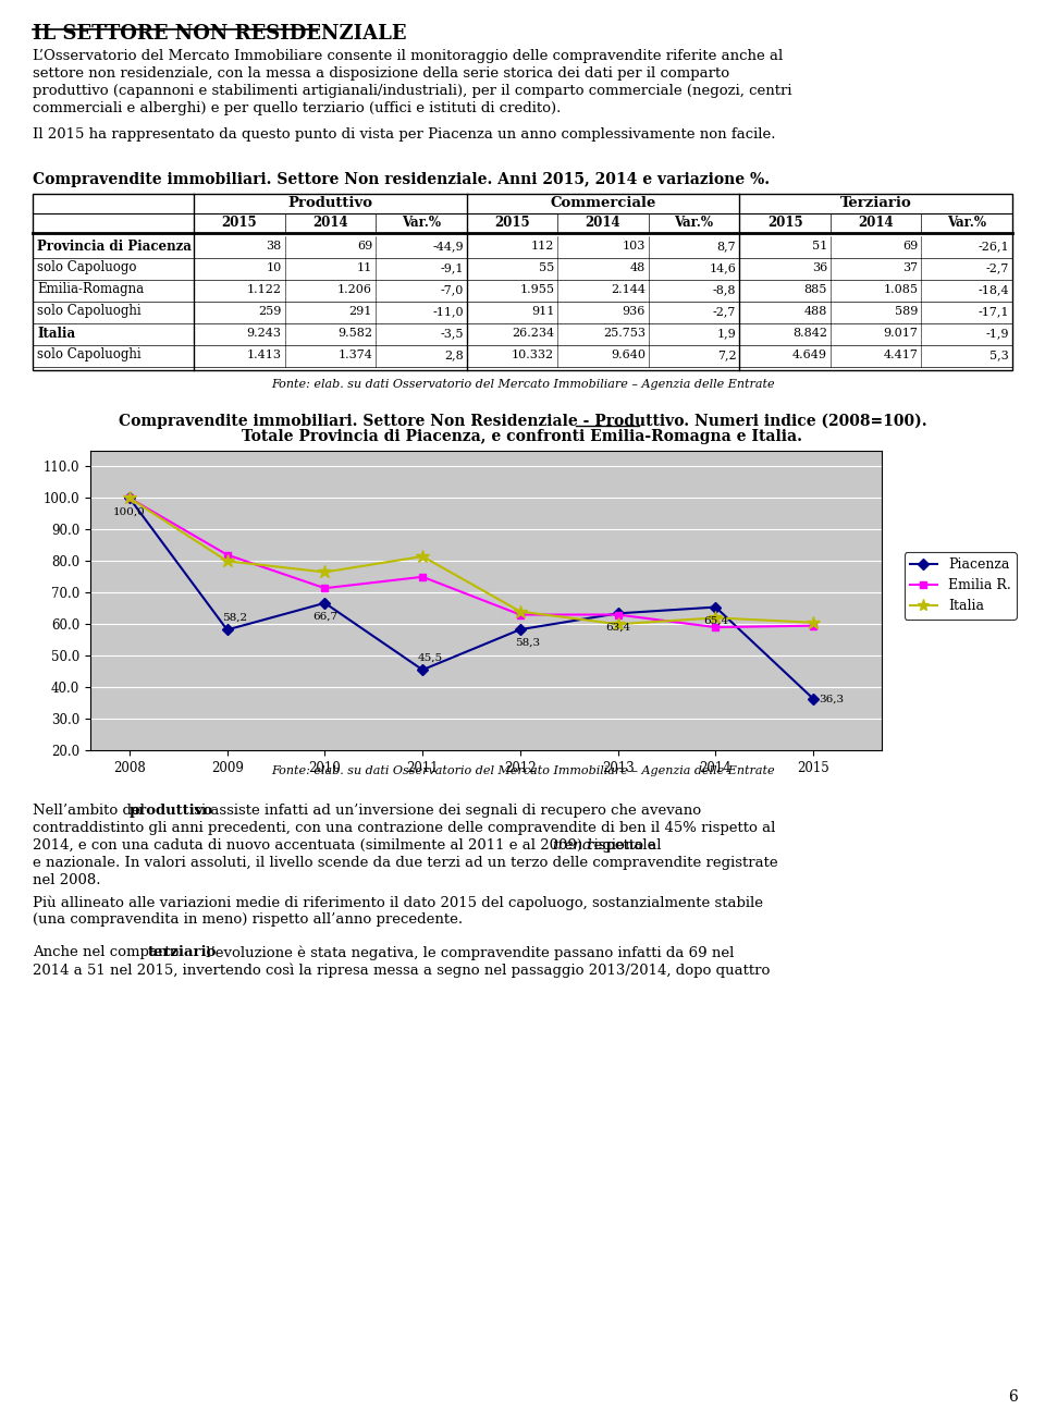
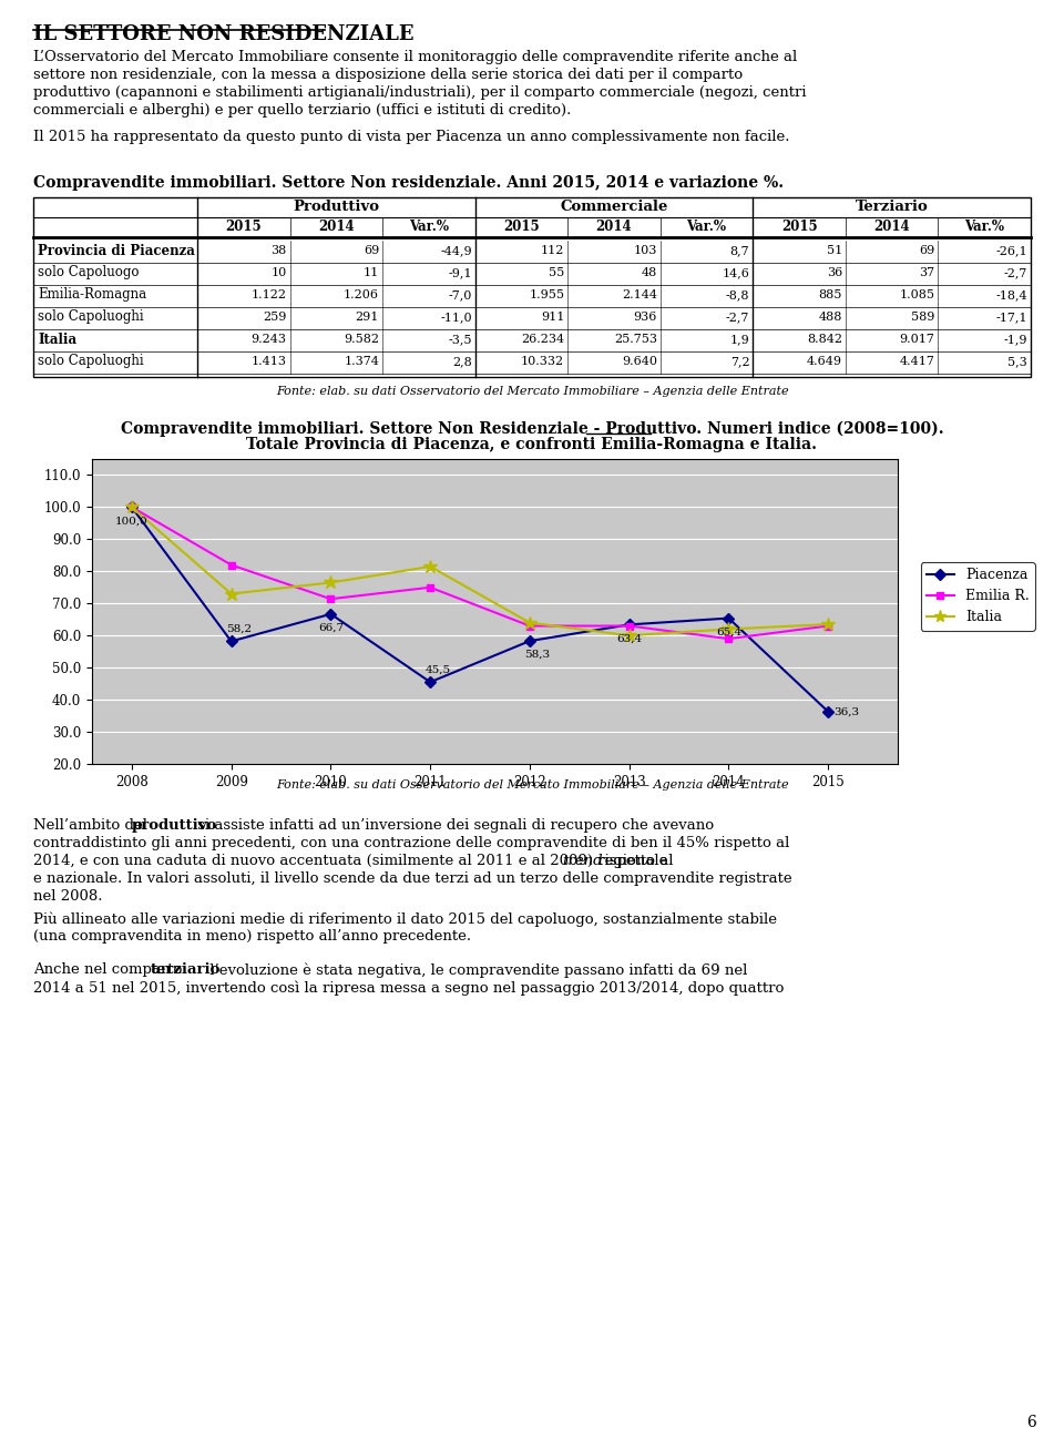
Italia/2009: 80.0 -> 73.0
Emilia R./2015: 59.5 -> 63.0
Italia/2015: 60.5 -> 63.5
